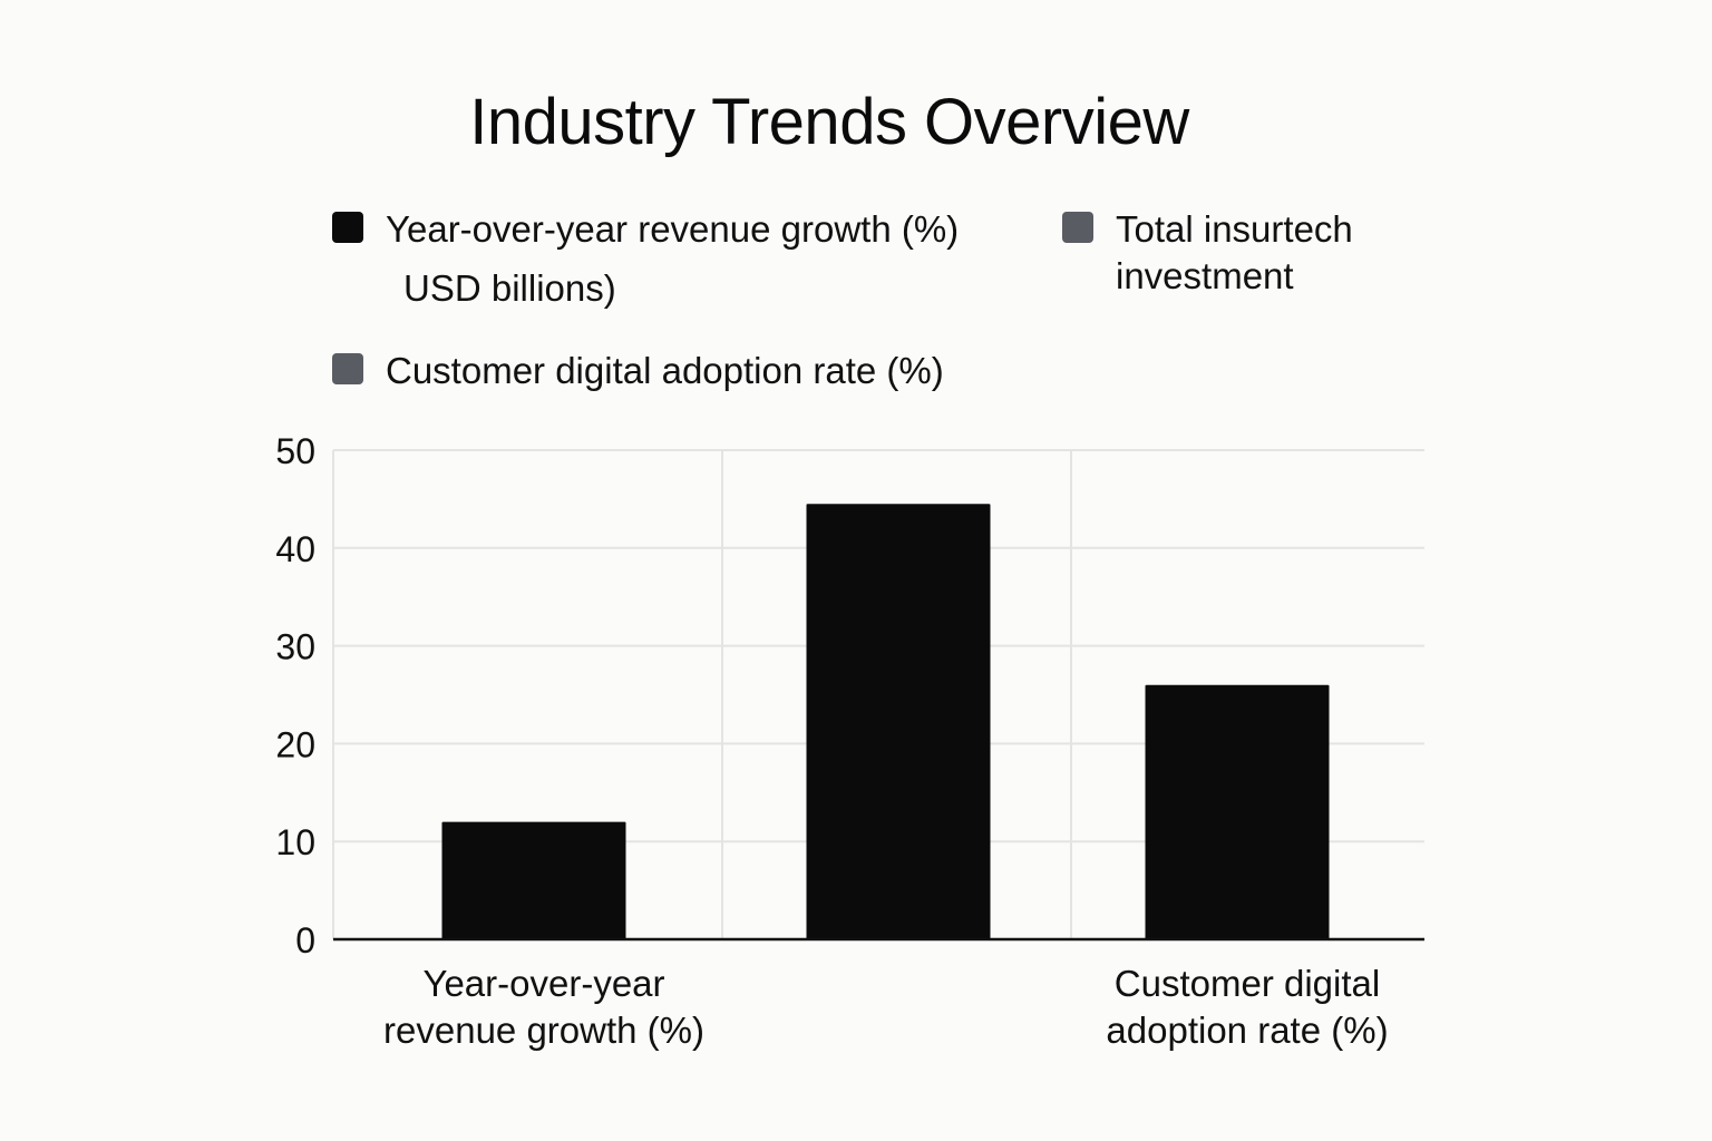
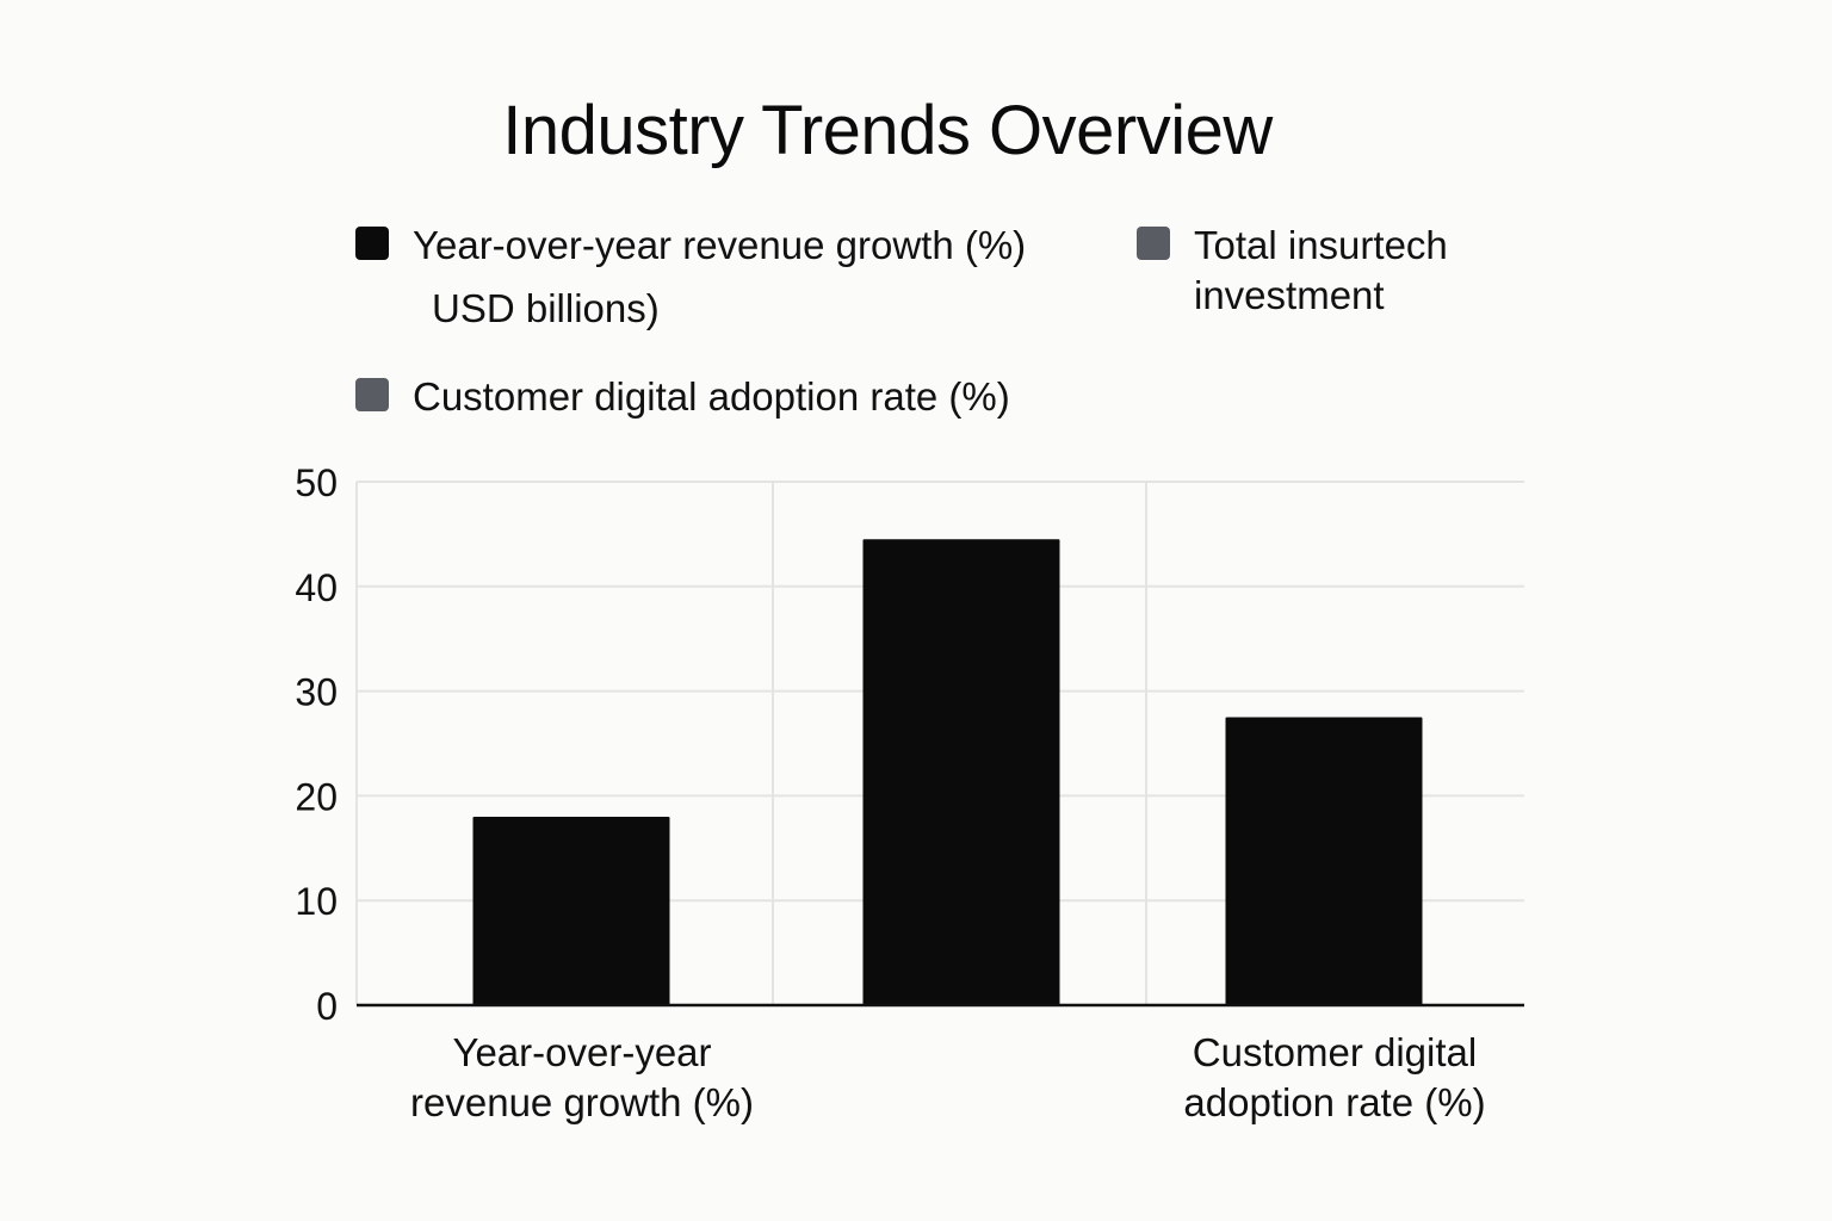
Year-over-year revenue growth (%): 12 -> 18
Customer digital adoption rate (%): 26 -> 28
